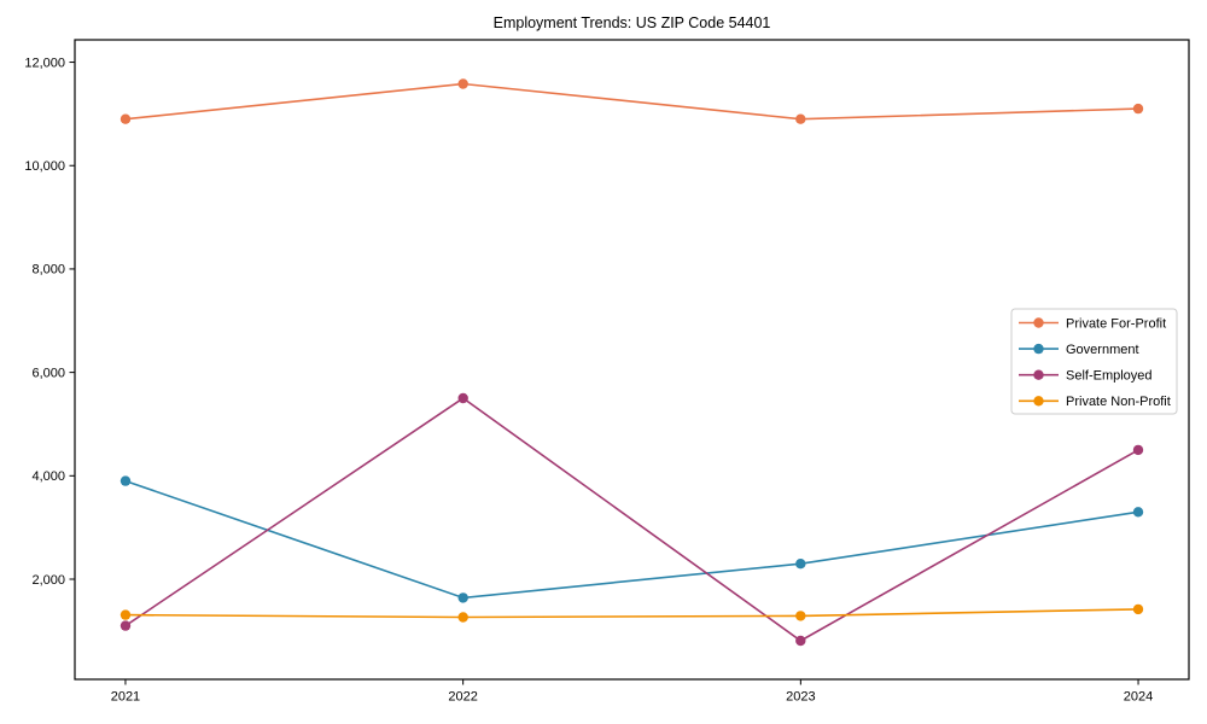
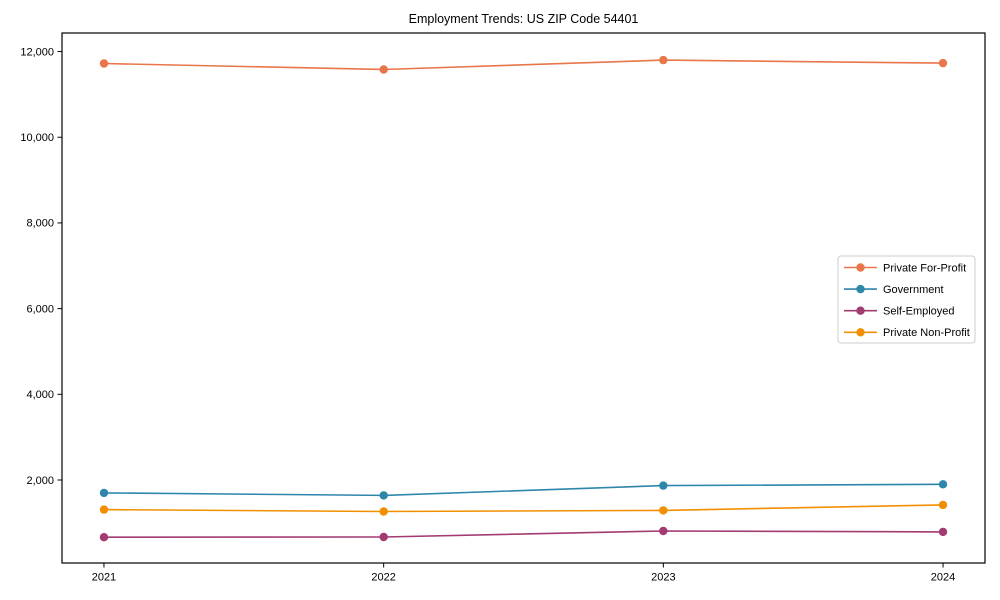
Private For-Profit/2021: 10900 -> 11700
Government/2021: 3900 -> 1700
Self-Employed/2021: 1100 -> 700
Self-Employed/2022: 5500 -> 700
Private For-Profit/2023: 10900 -> 11800
Government/2023: 2300 -> 1900
Private For-Profit/2024: 11100 -> 11700
Government/2024: 3300 -> 1900
Self-Employed/2024: 4500 -> 800
